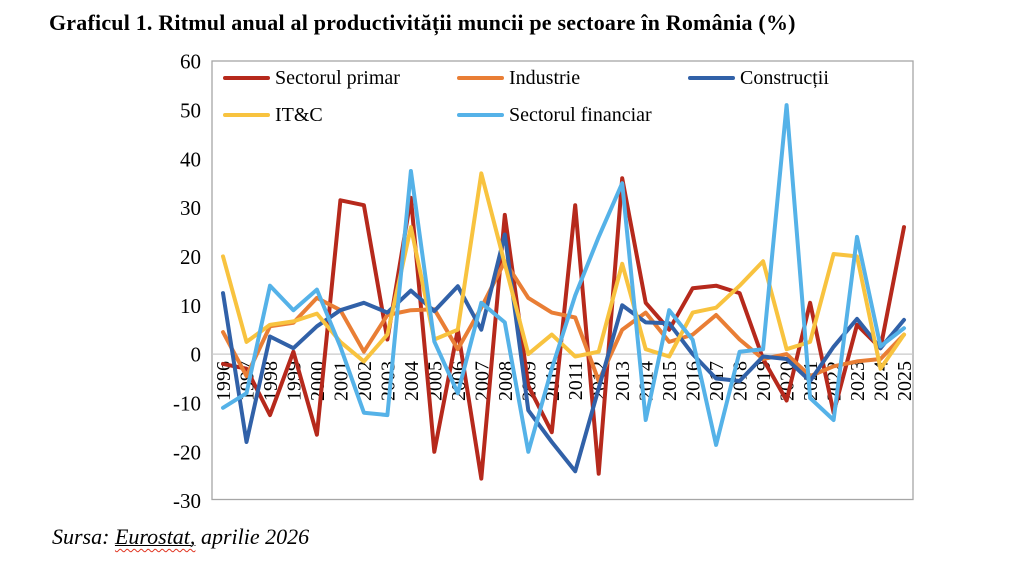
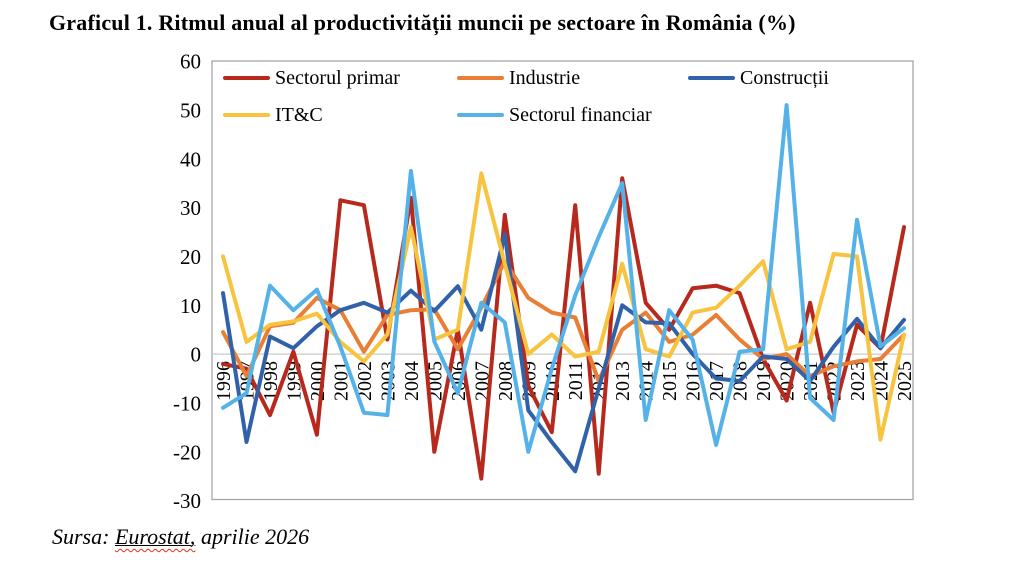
Sectorul financiar/2023: 24 -> 28
IT&C/2024: -3 -> -18
